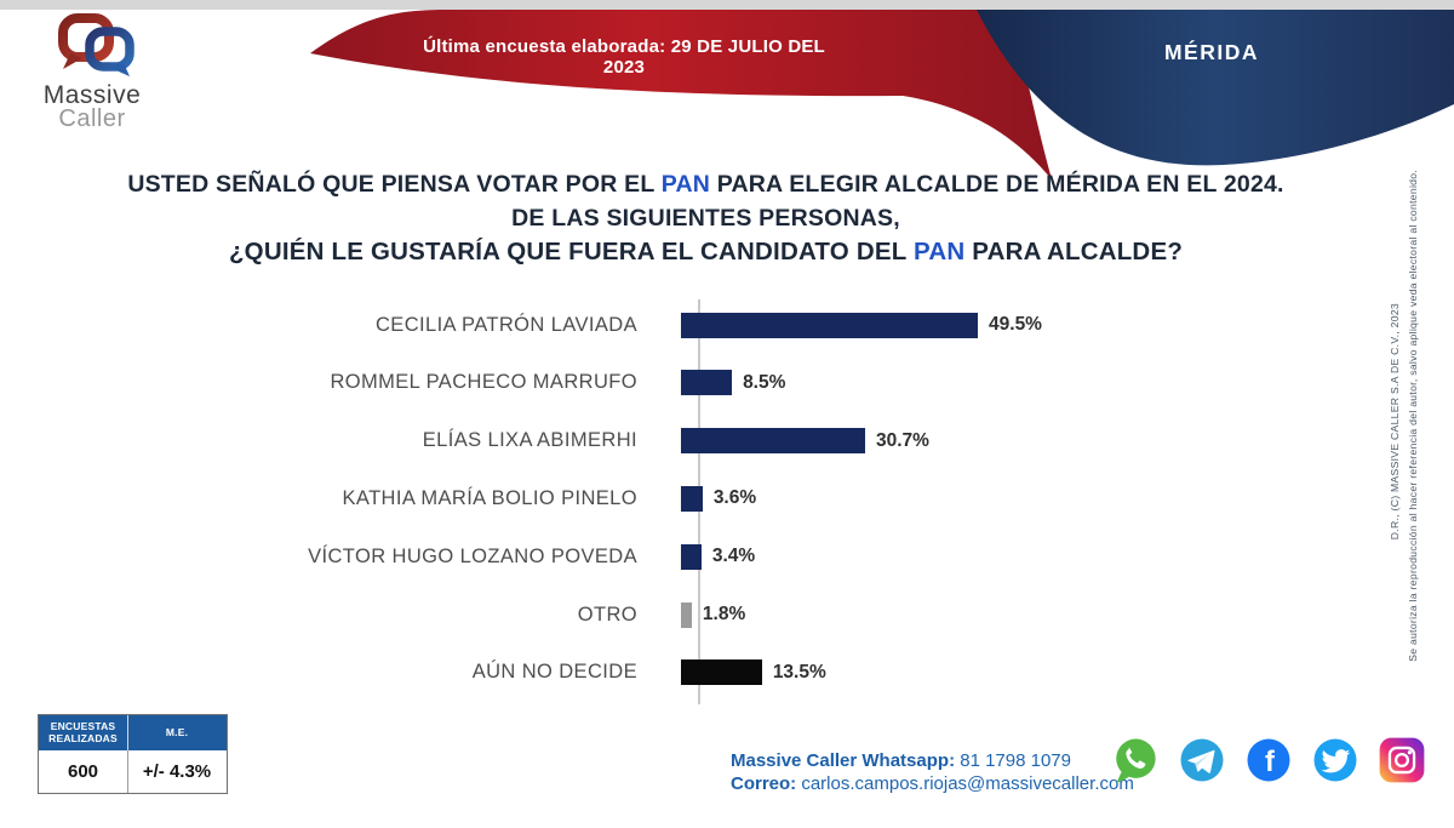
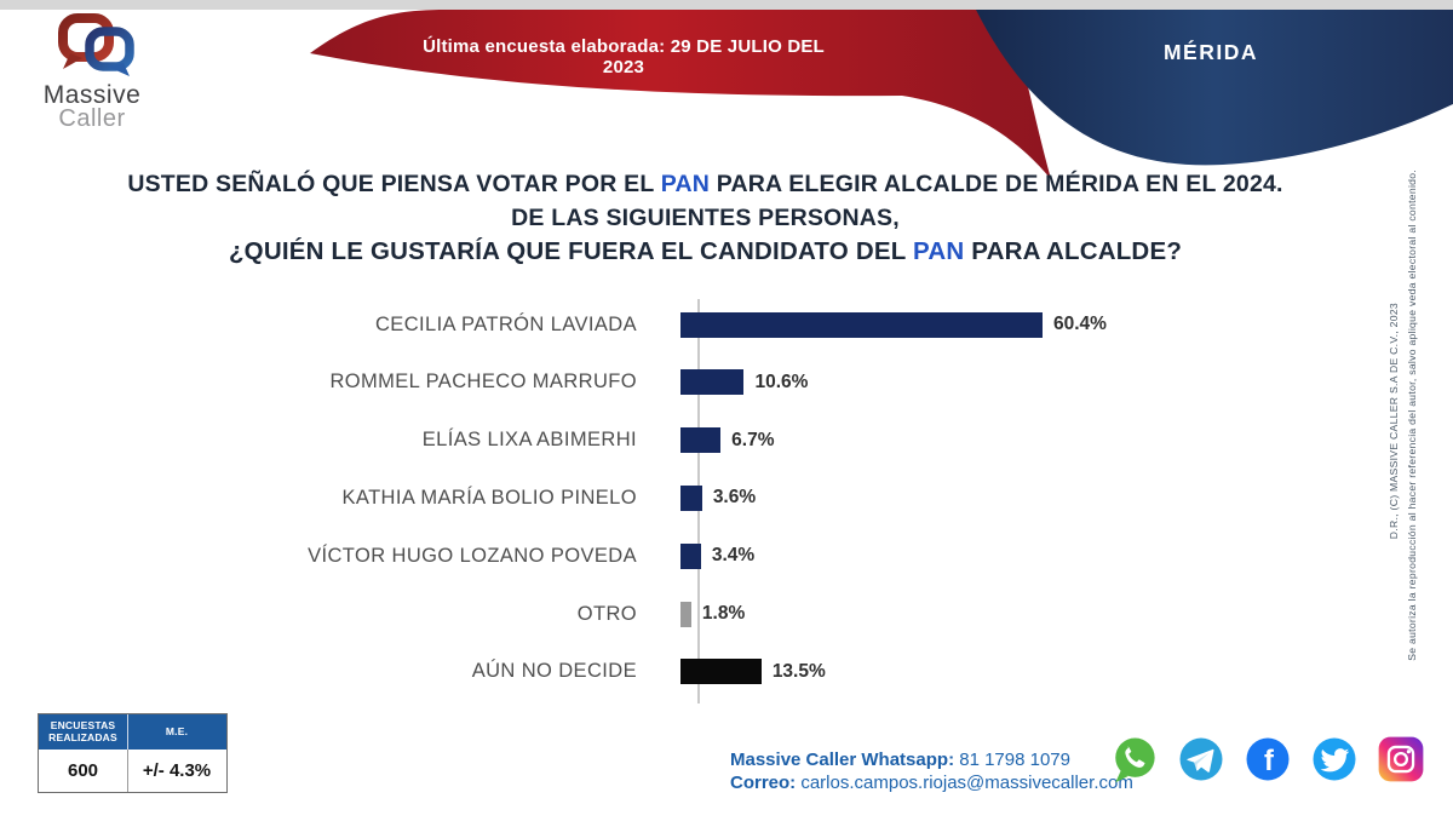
CECILIA PATRÓN LAVIADA: 49.5% -> 60.4%
ROMMEL PACHECO MARRUFO: 8.5% -> 10.6%
ELÍAS LIXA ABIMERHI: 30.7% -> 6.7%
